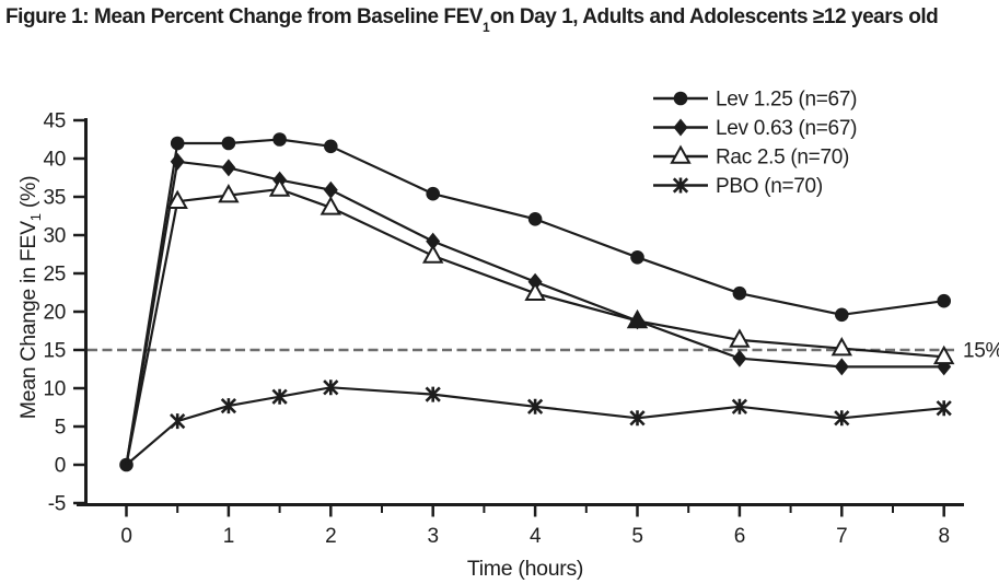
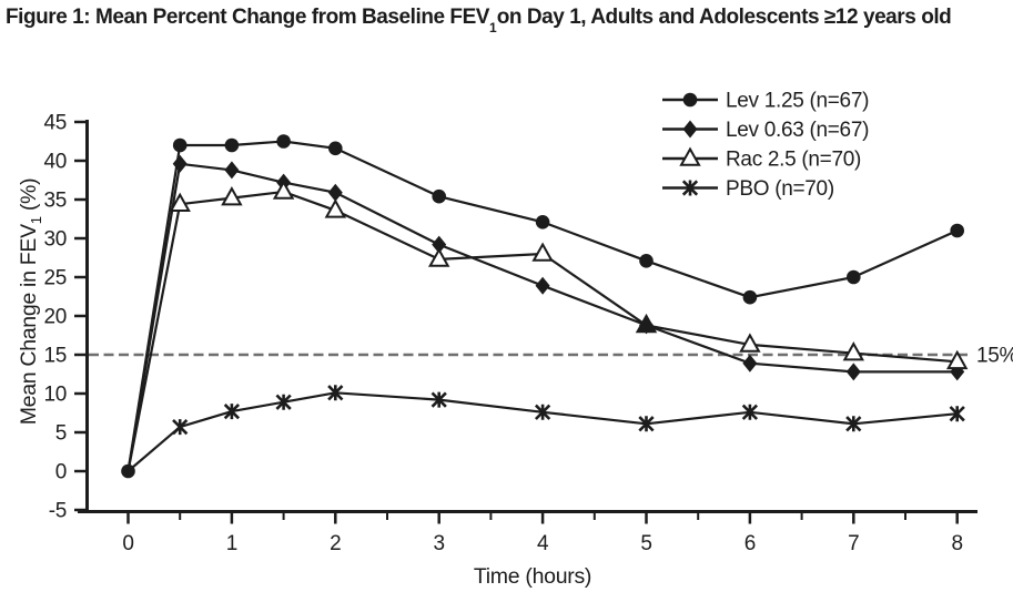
Rac 2.5 (n=70)/4: 22 -> 28
Lev 1.25 (n=67)/7: 20 -> 25
Lev 1.25 (n=67)/8: 21 -> 31
